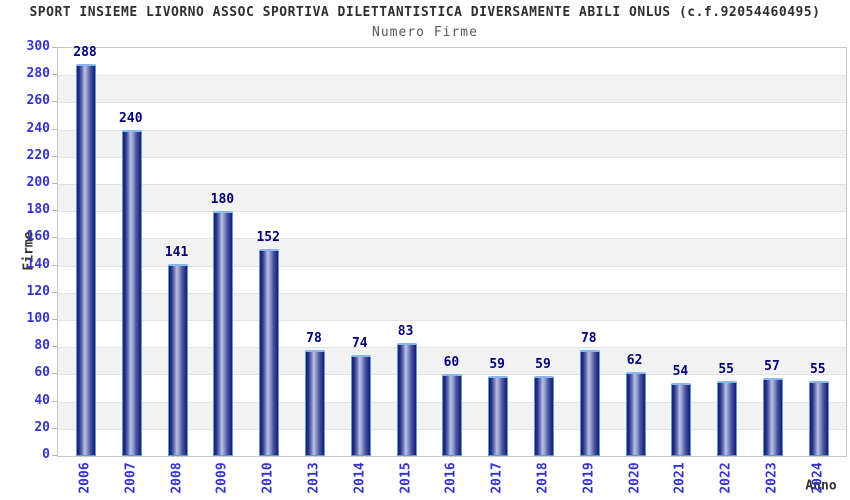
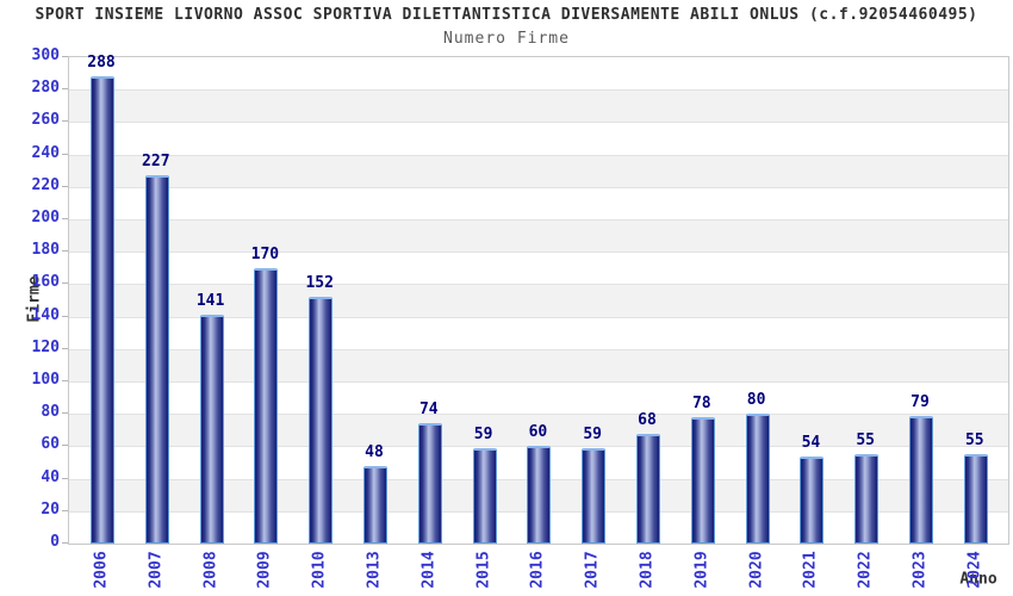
2007: 240 -> 227
2009: 180 -> 170
2013: 78 -> 48
2015: 83 -> 59
2018: 59 -> 68
2020: 62 -> 80
2023: 57 -> 79
